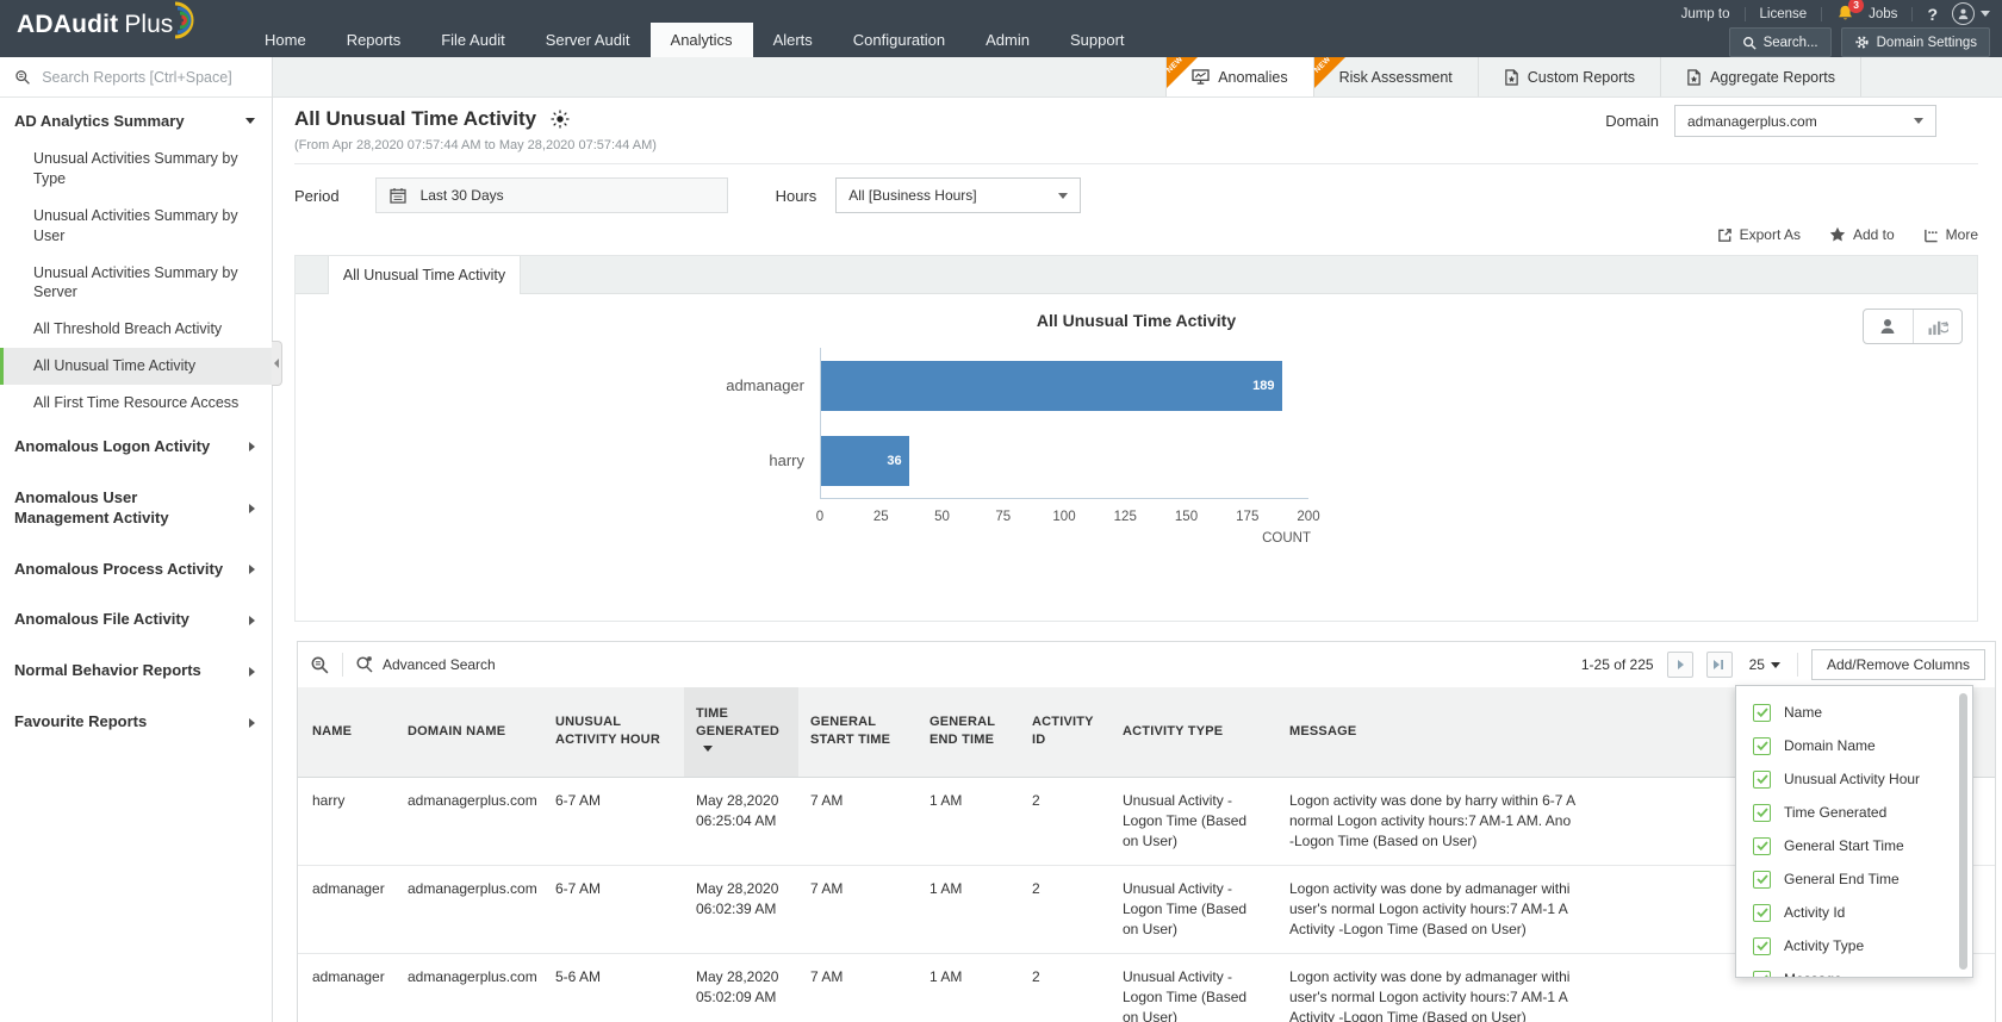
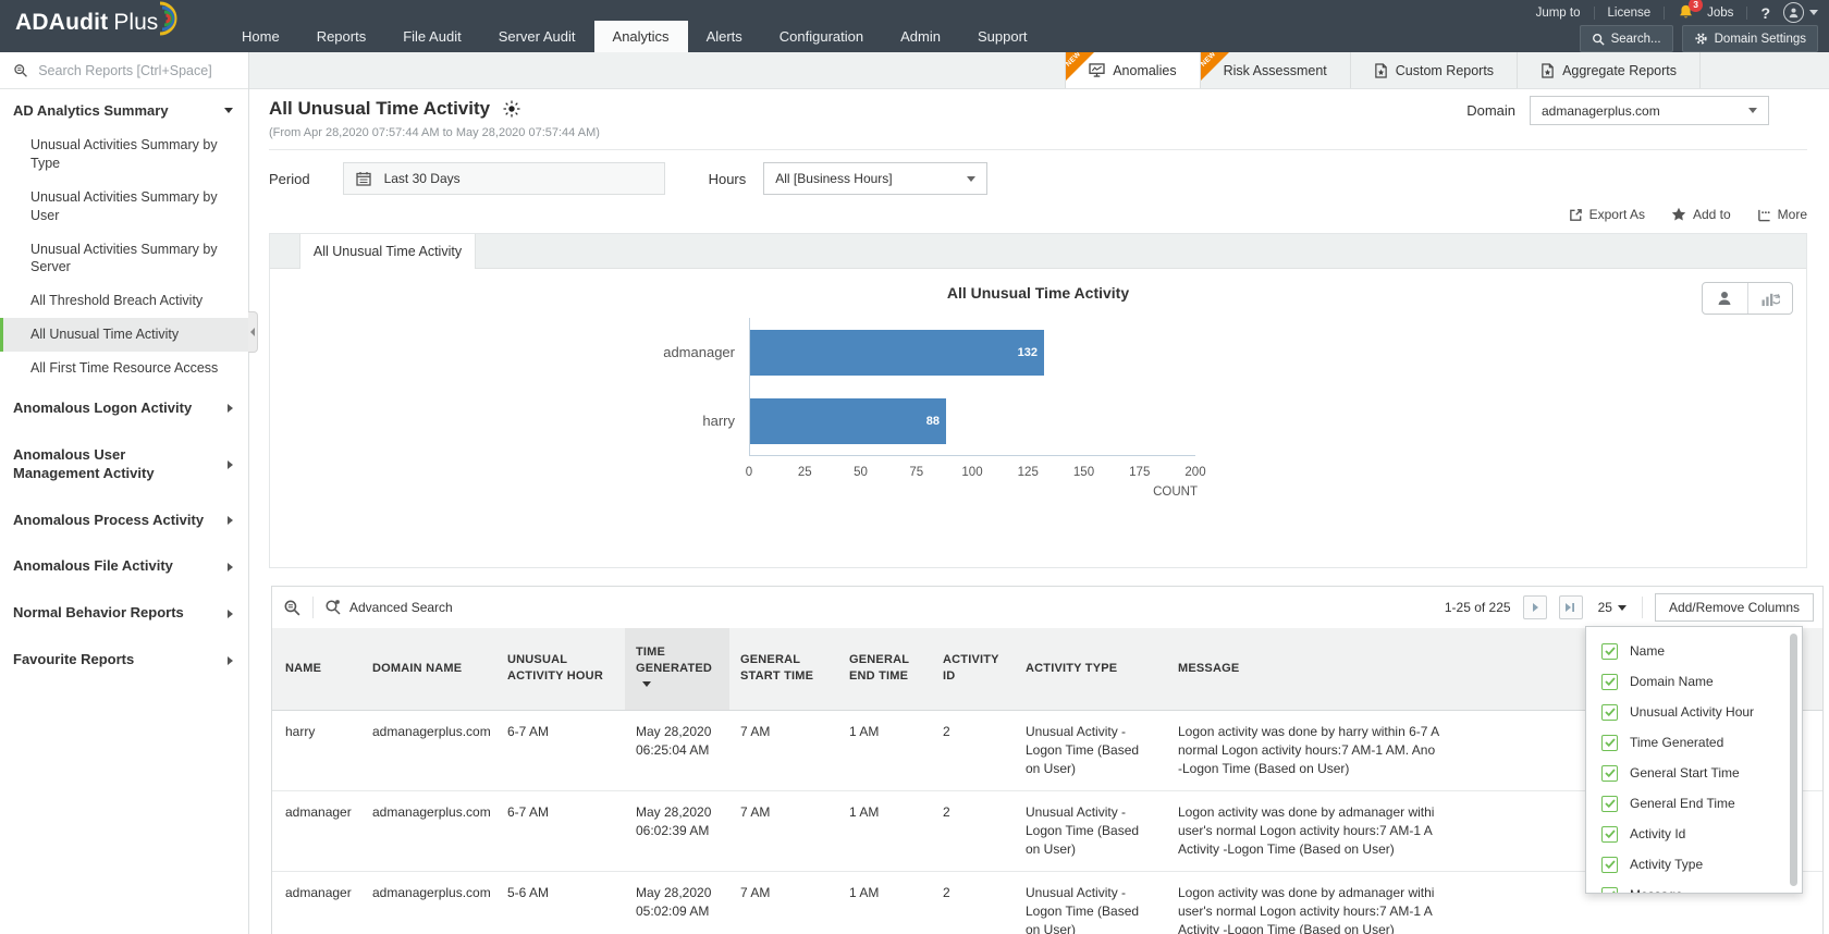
admanager: 189 -> 132
harry: 36 -> 88
